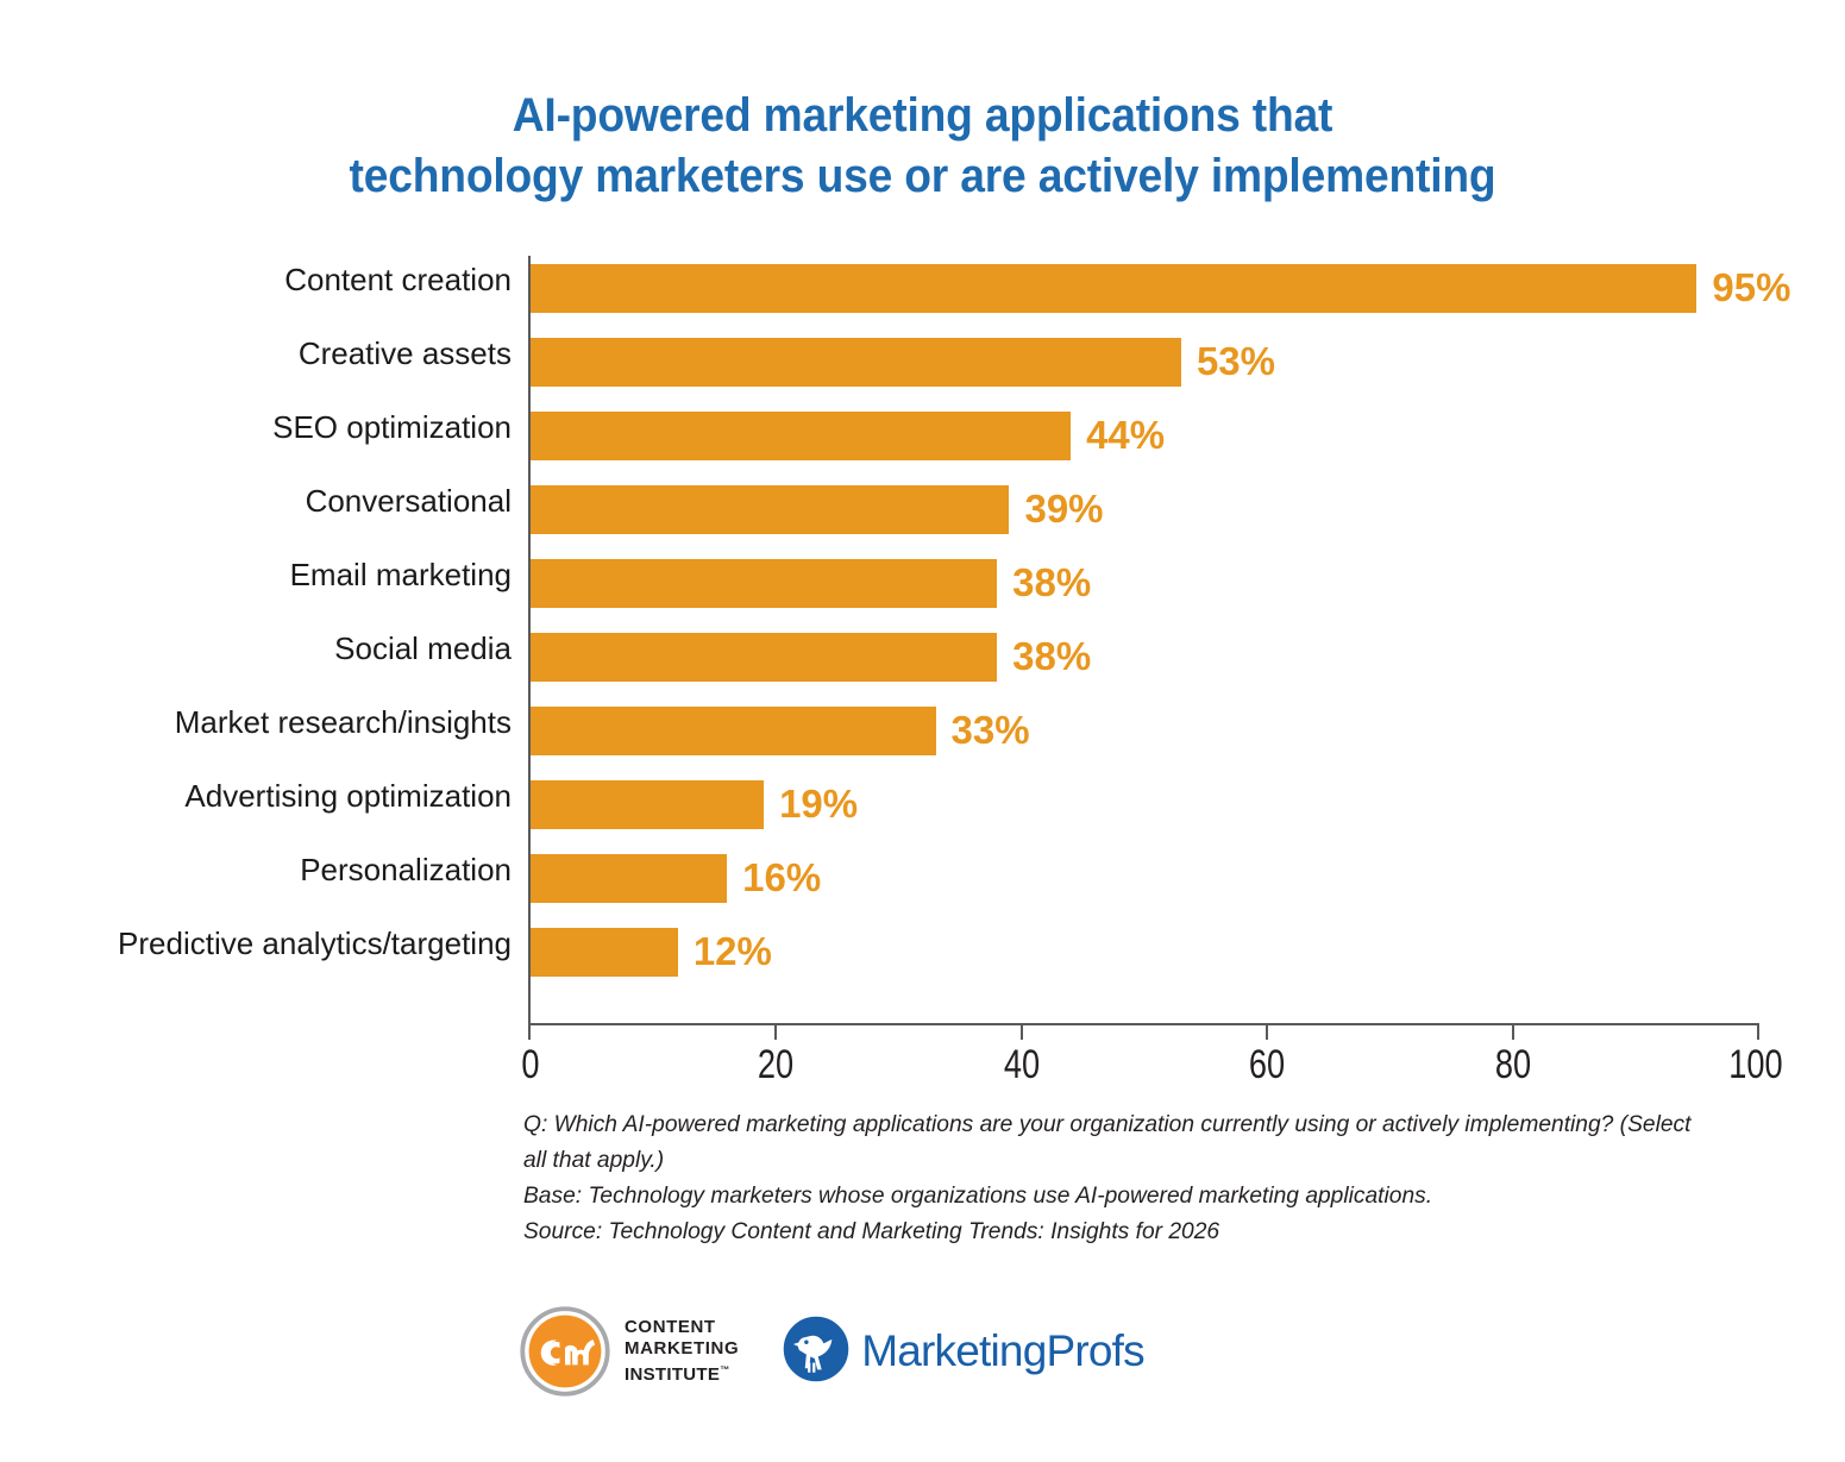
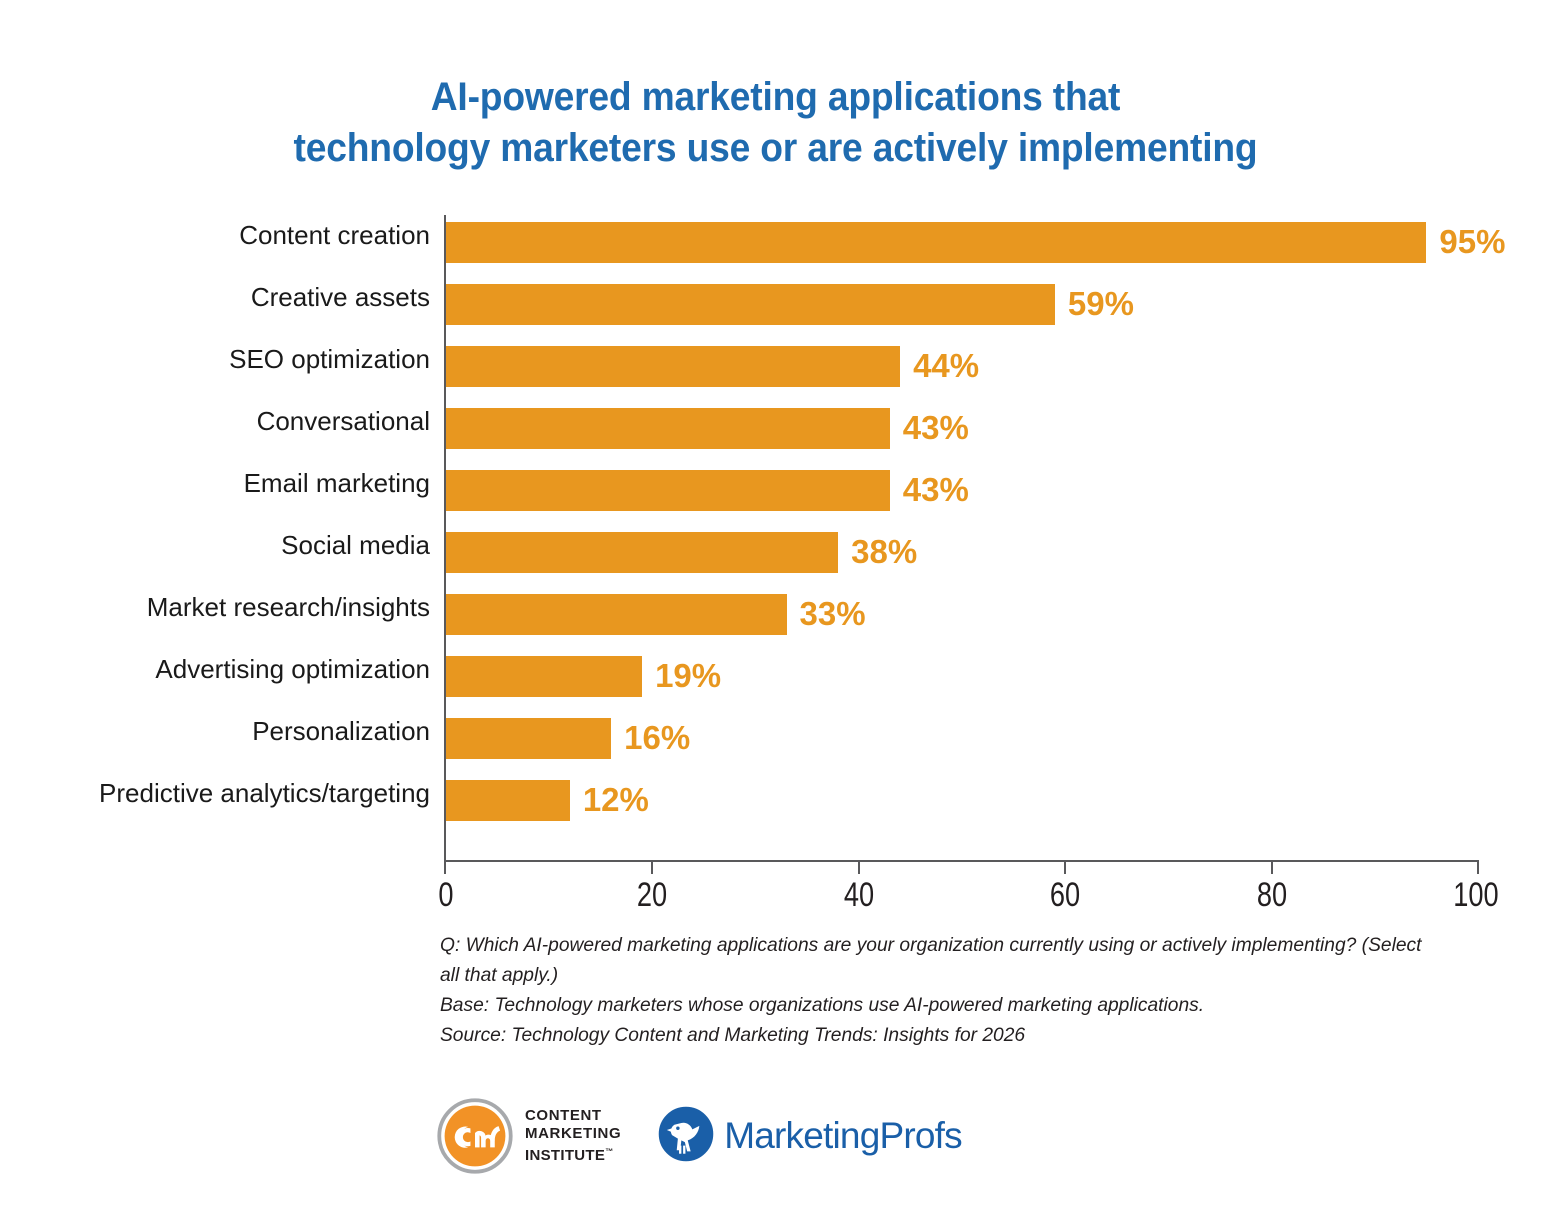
Creative assets: 53% -> 59%
Conversational: 39% -> 43%
Email marketing: 38% -> 43%
